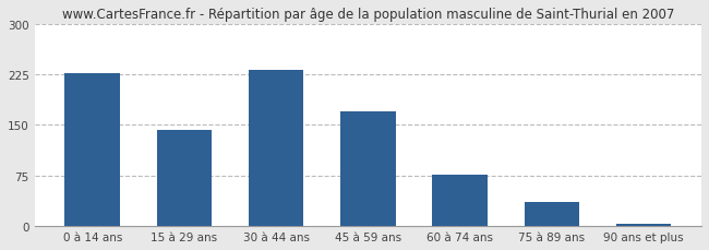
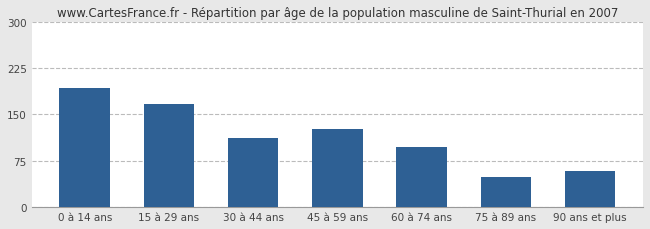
0 à 14 ans: 226 -> 192
15 à 29 ans: 142 -> 166
30 à 44 ans: 231 -> 112
45 à 59 ans: 170 -> 126
60 à 74 ans: 76 -> 98
75 à 89 ans: 36 -> 48
90 ans et plus: 4 -> 58
